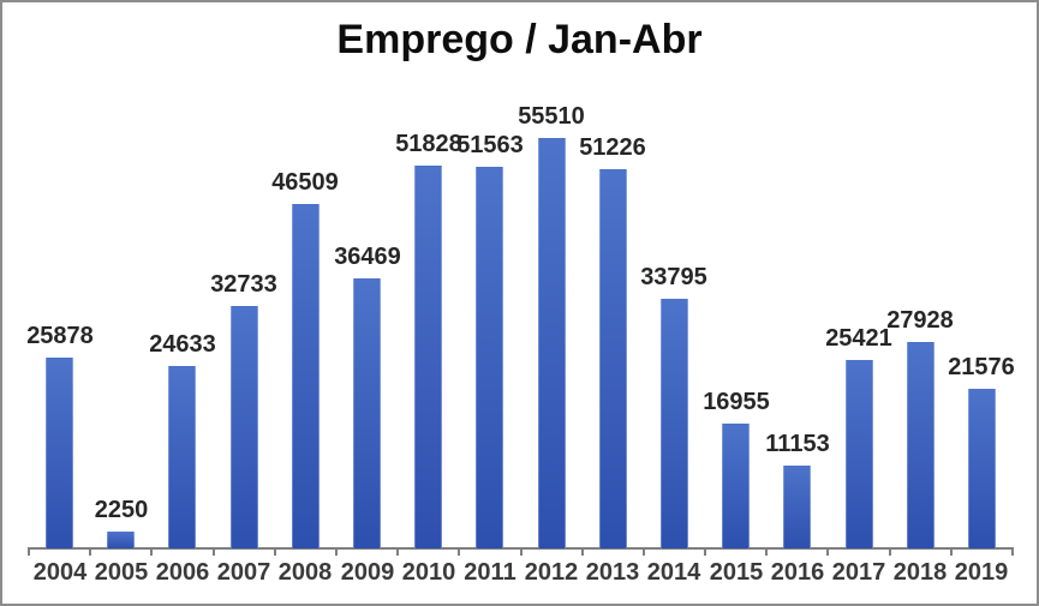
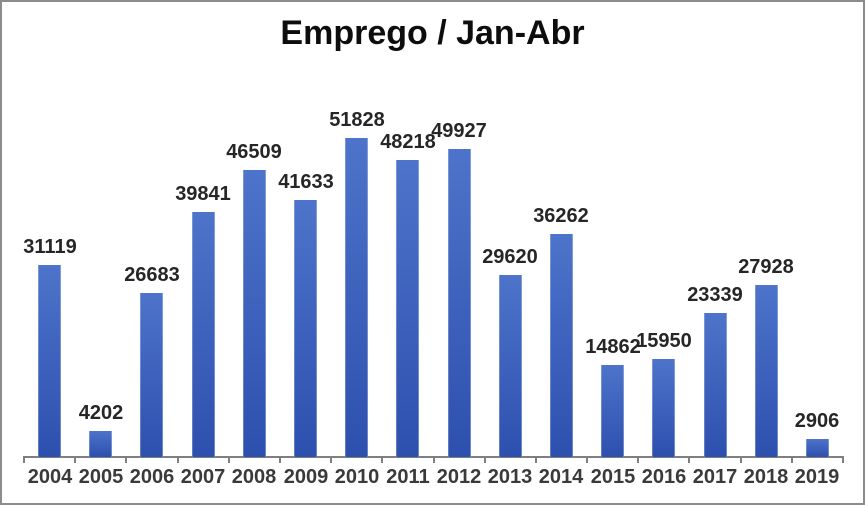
2004: 25878 -> 31119
2005: 2250 -> 4202
2006: 24633 -> 26683
2007: 32733 -> 39841
2009: 36469 -> 41633
2011: 51563 -> 48218
2012: 55510 -> 49927
2013: 51226 -> 29620
2014: 33795 -> 36262
2015: 16955 -> 14862
2016: 11153 -> 15950
2017: 25421 -> 23339
2019: 21576 -> 2906
